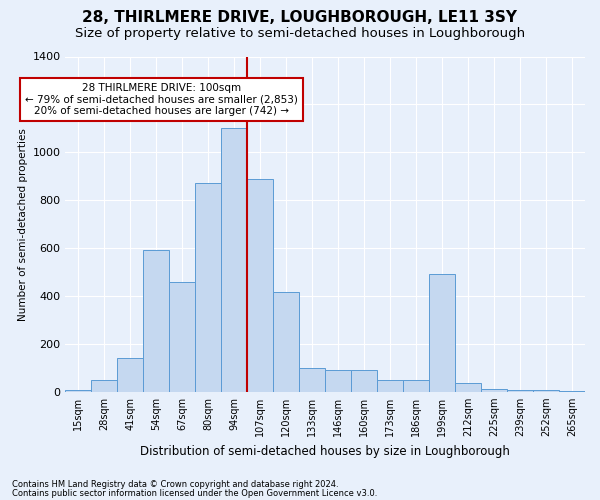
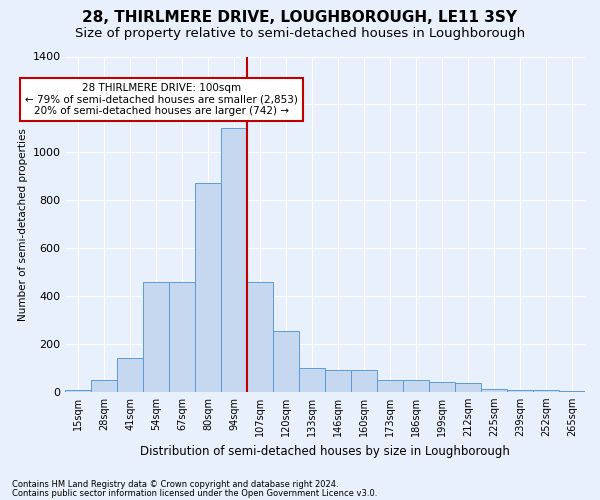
54sqm: 590 -> 460
107sqm: 890 -> 460
120sqm: 415 -> 255
199sqm: 490 -> 40
